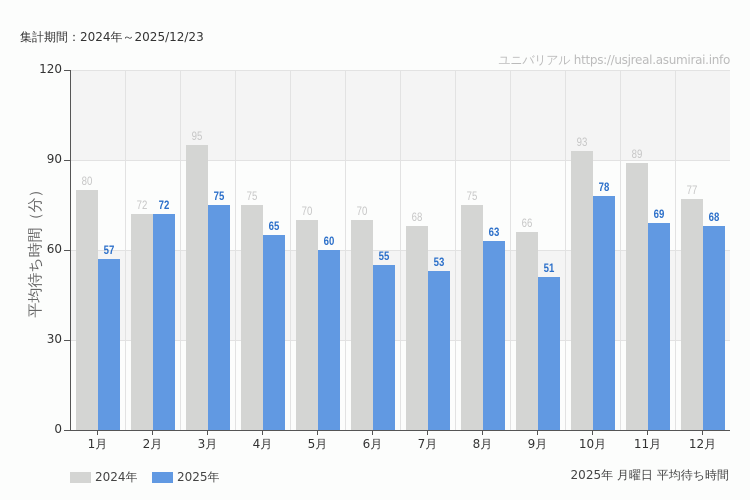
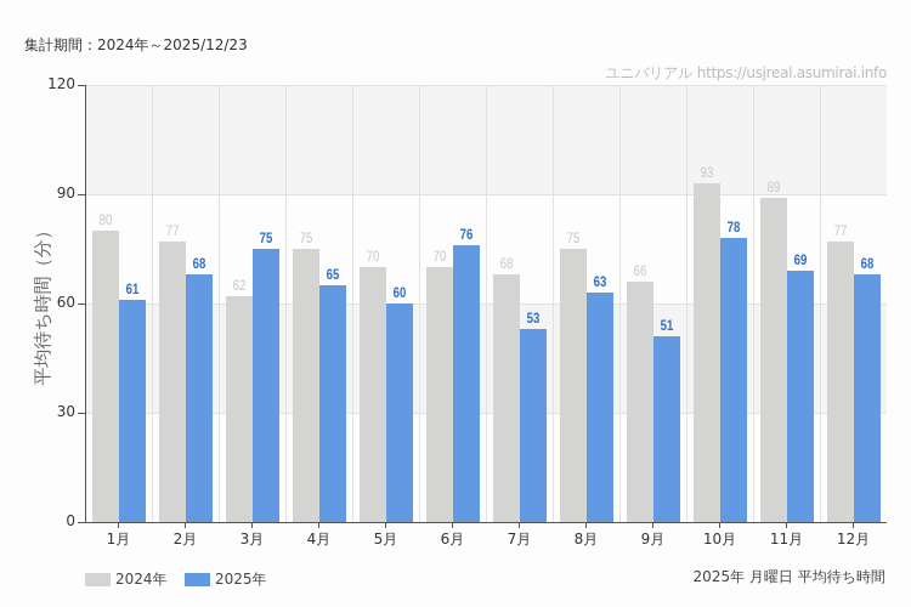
2025年/1月: 57 -> 61
2024年/2月: 72 -> 77
2025年/2月: 72 -> 68
2024年/3月: 95 -> 62
2025年/6月: 55 -> 76
